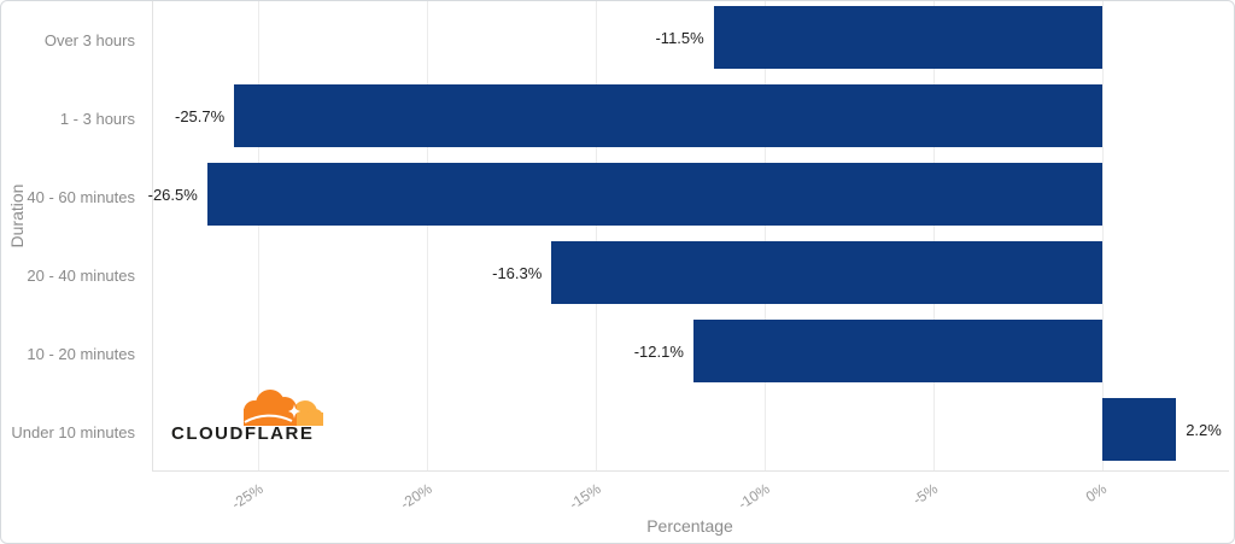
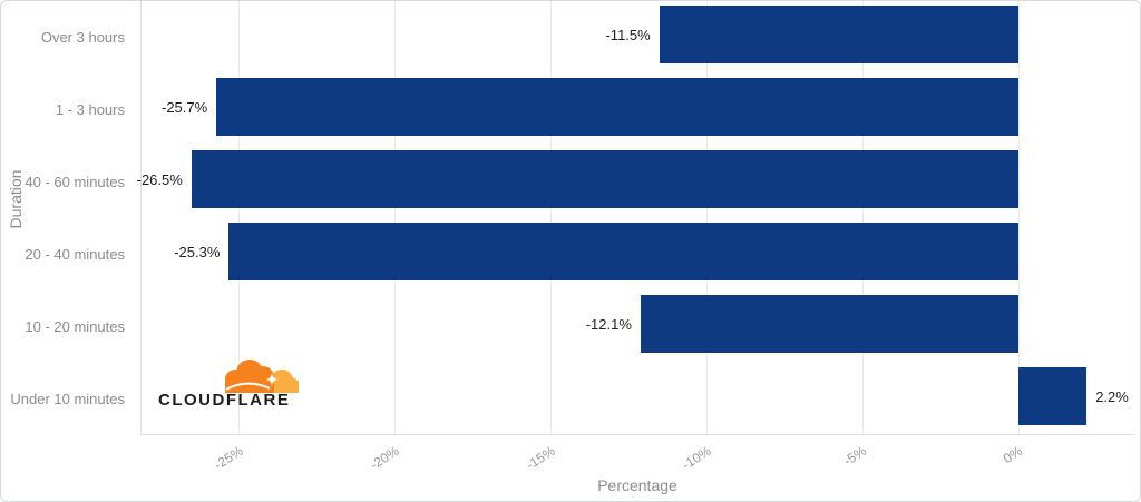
20 - 40 minutes: -16.3% -> -25.3%
